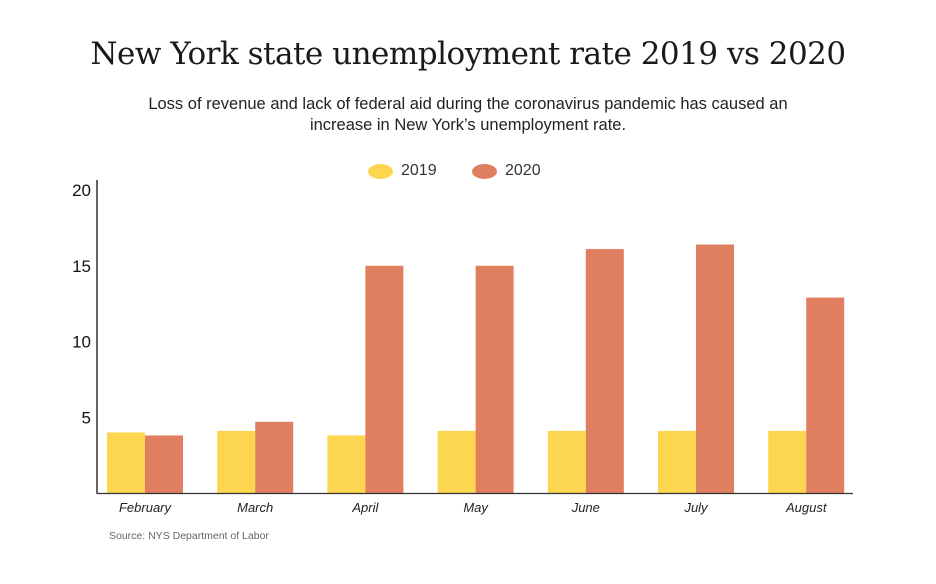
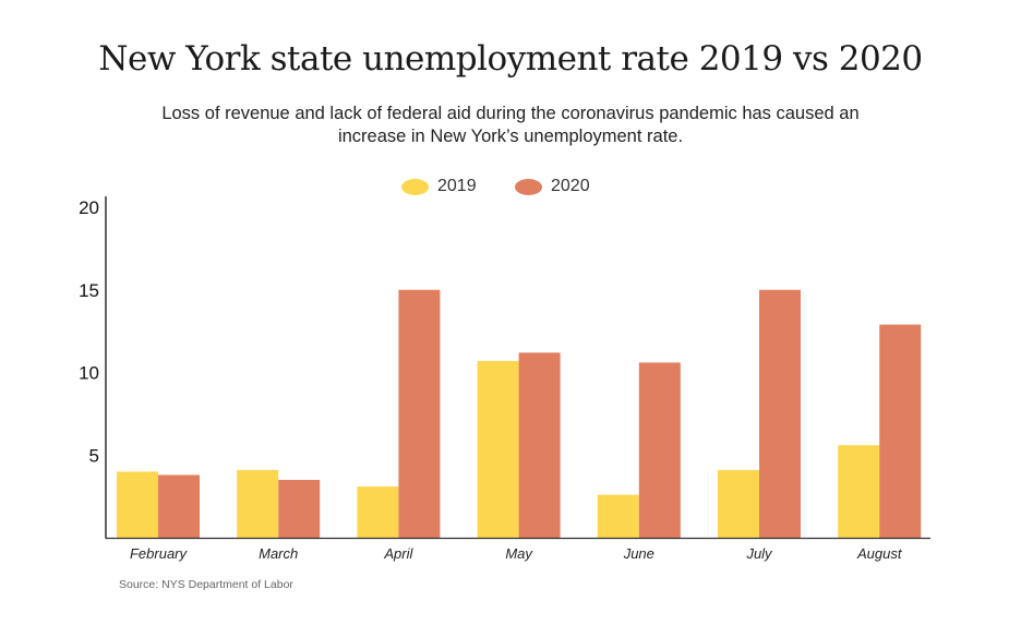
2020/March: 4.7 -> 3.5
2019/April: 3.8 -> 3.1
2019/May: 4.1 -> 10.7
2020/May: 15.0 -> 11.2
2019/June: 4.1 -> 2.6
2020/June: 16.1 -> 10.6
2020/July: 16.4 -> 15.0
2019/August: 4.1 -> 5.6
